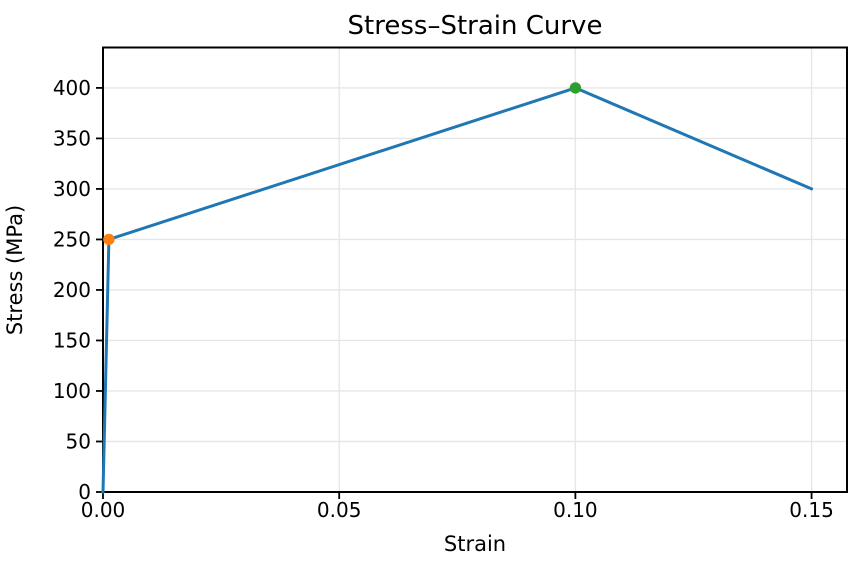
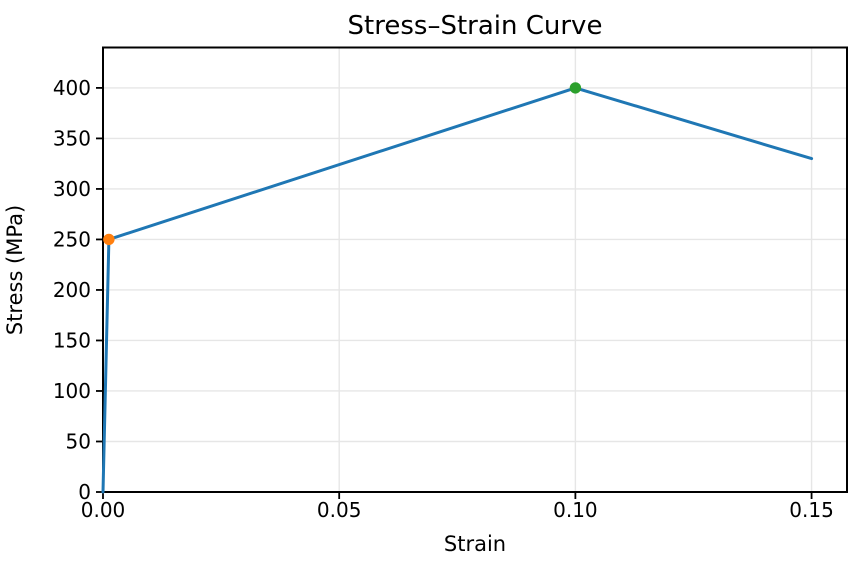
0.15: 300 -> 330
